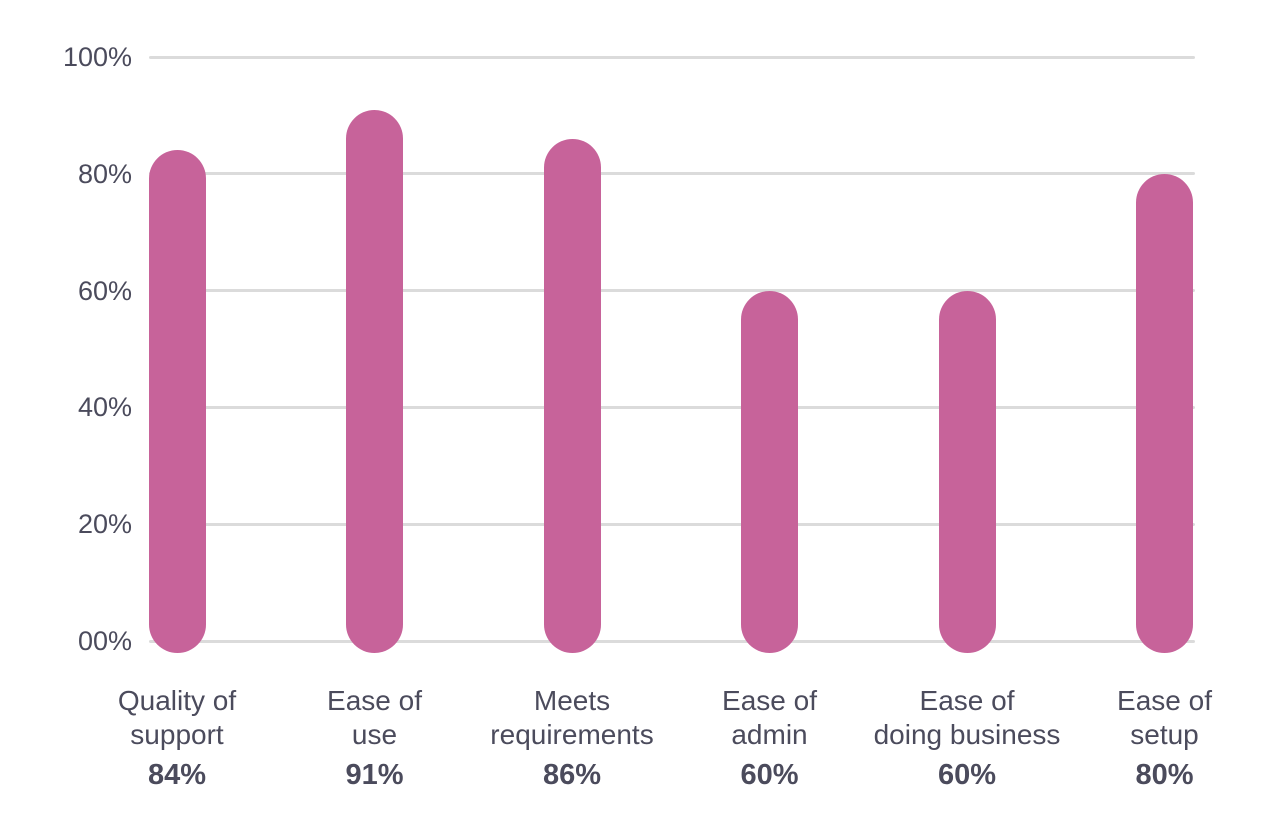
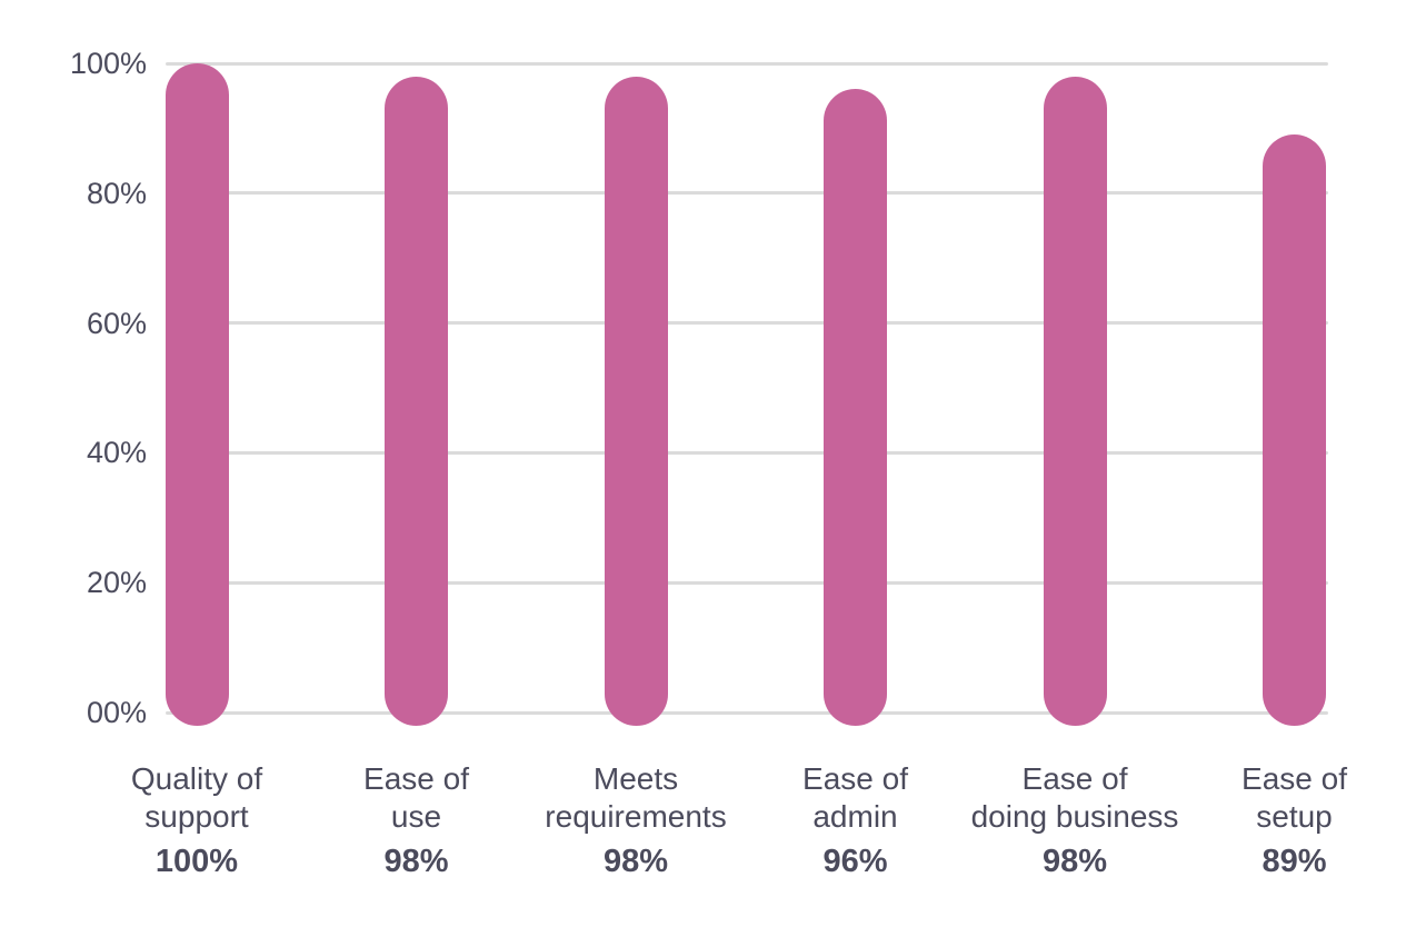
Quality of support: 84% -> 100%
Ease of use: 91% -> 98%
Meets requirements: 86% -> 98%
Ease of admin: 60% -> 96%
Ease of doing business: 60% -> 98%
Ease of setup: 80% -> 89%
